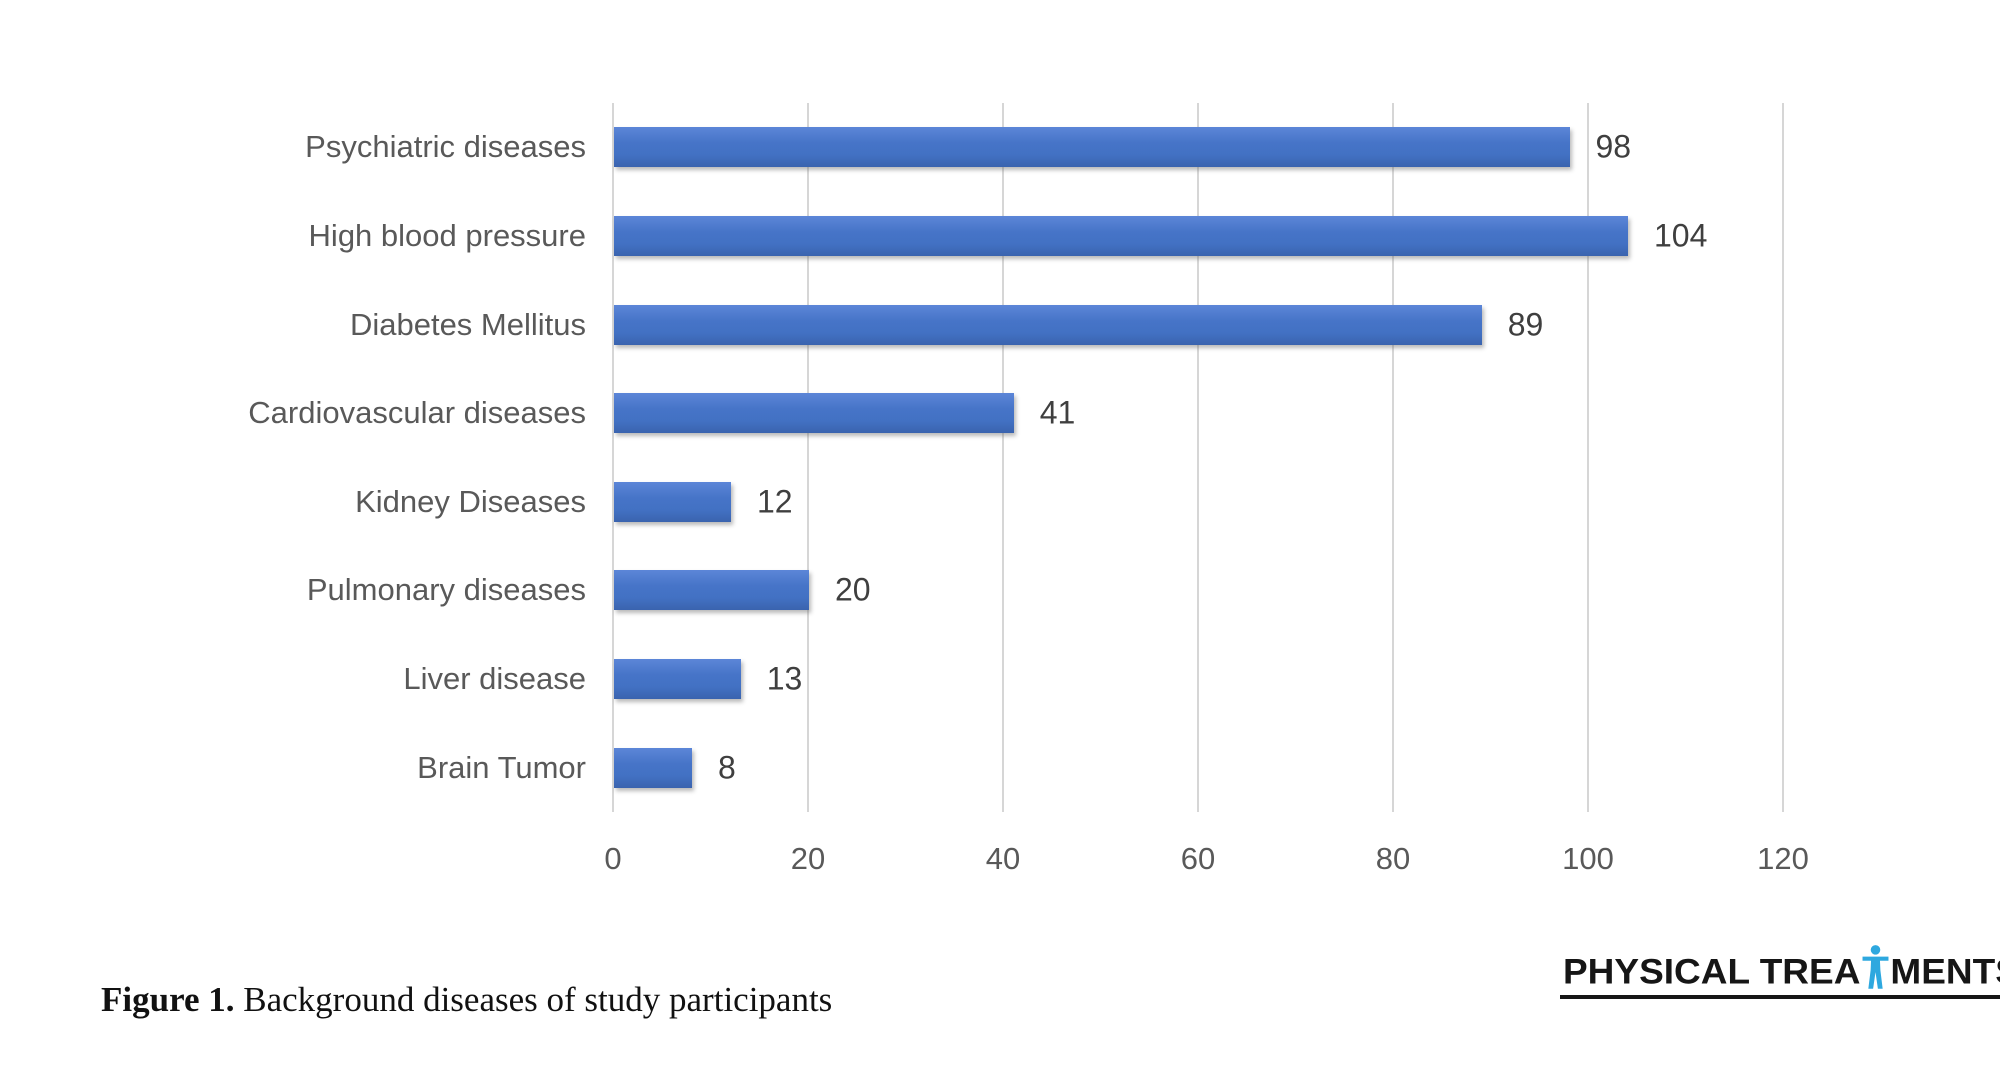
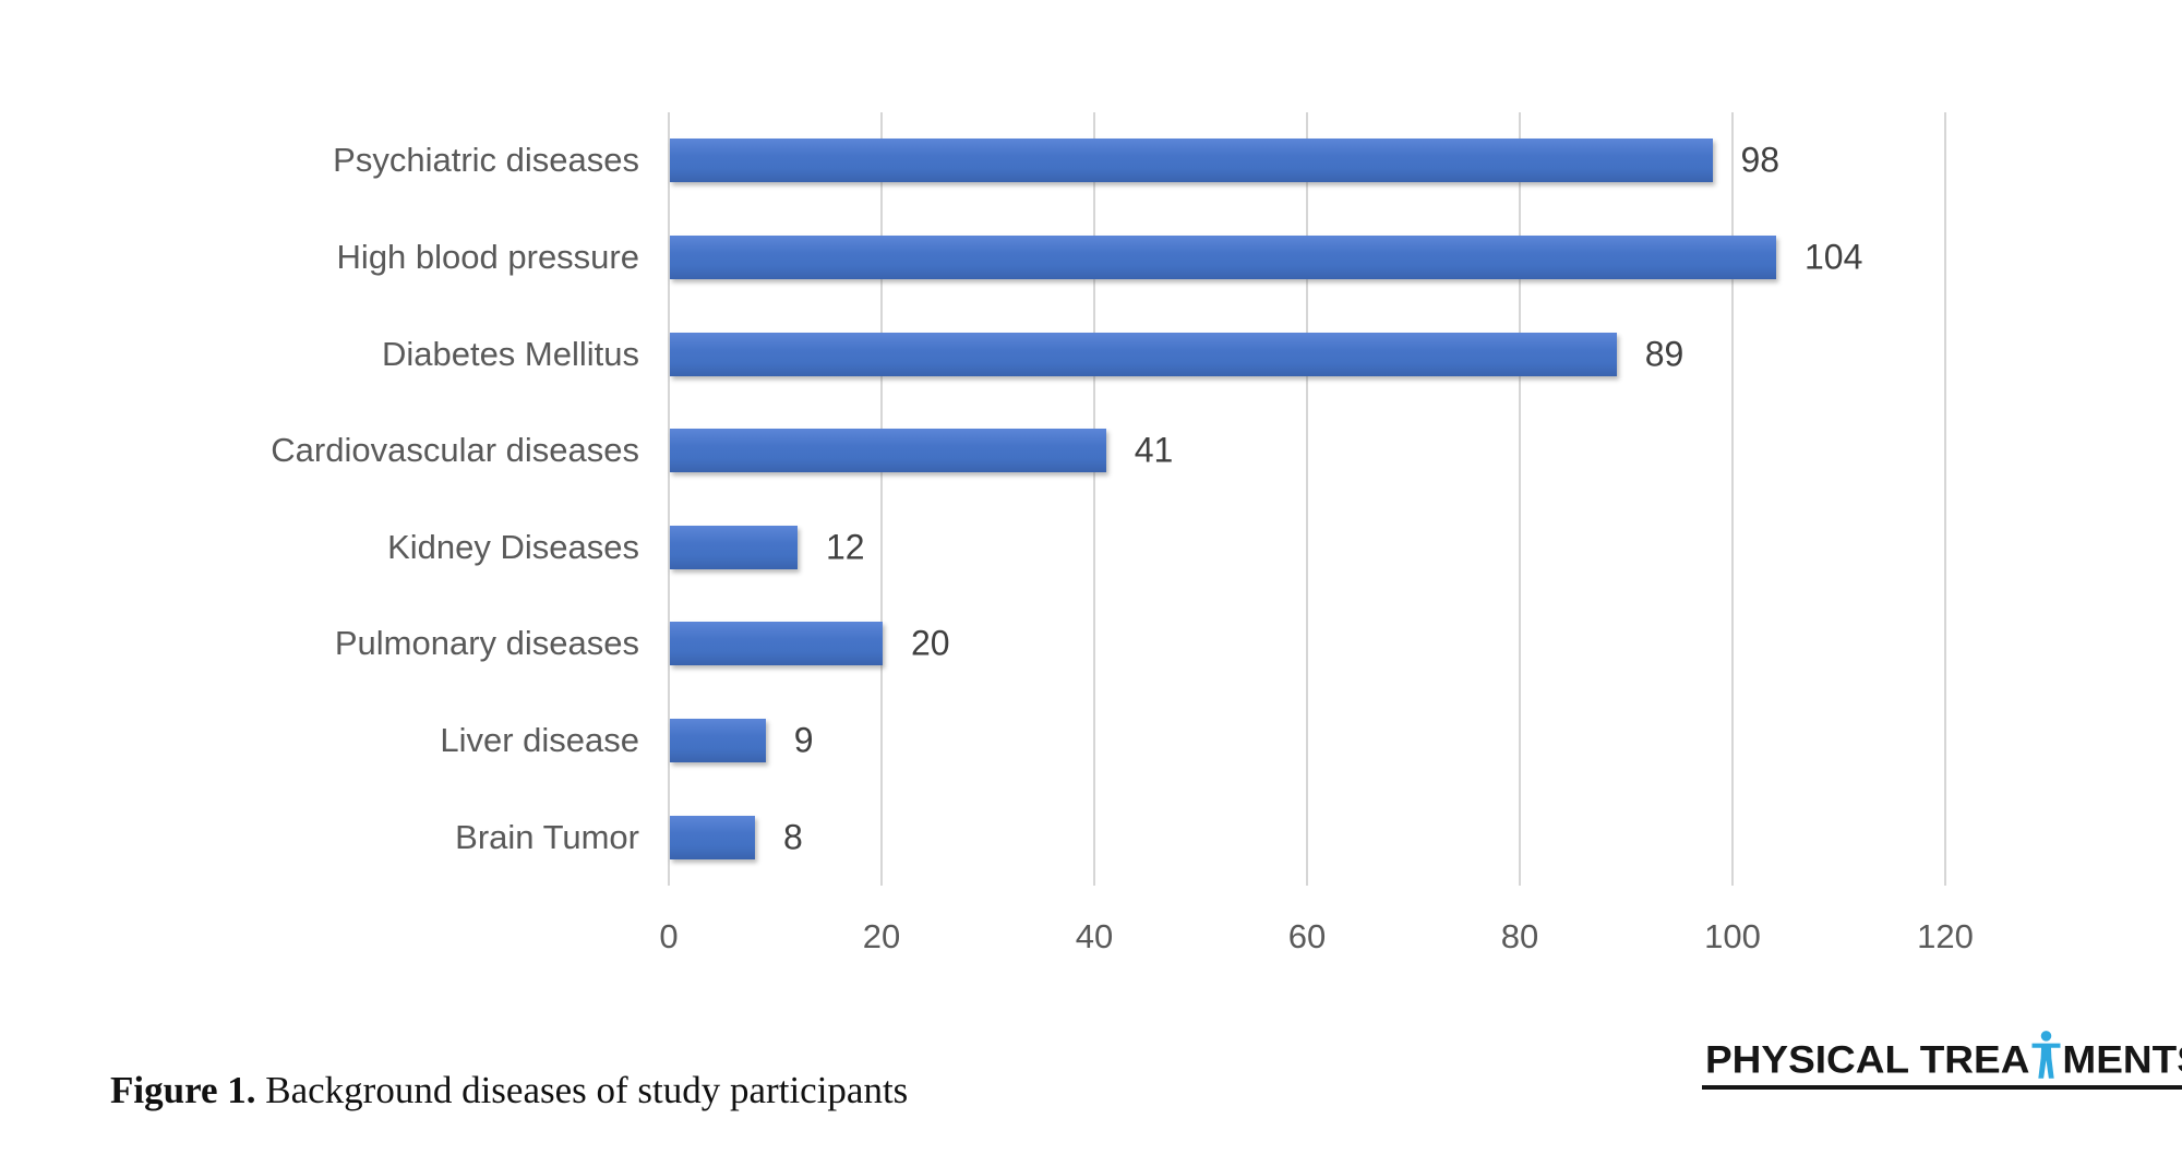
Liver disease: 13 -> 9
